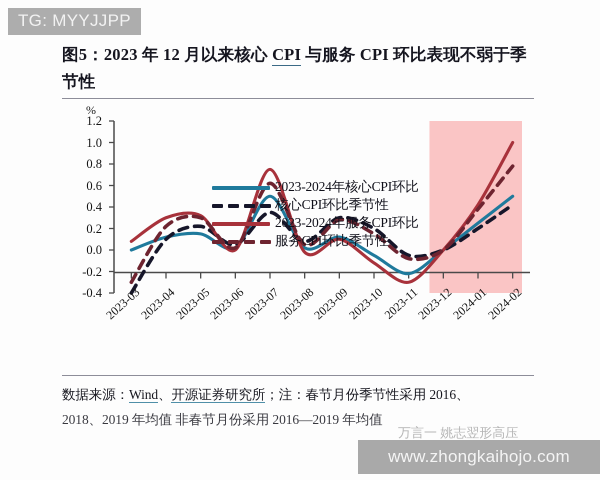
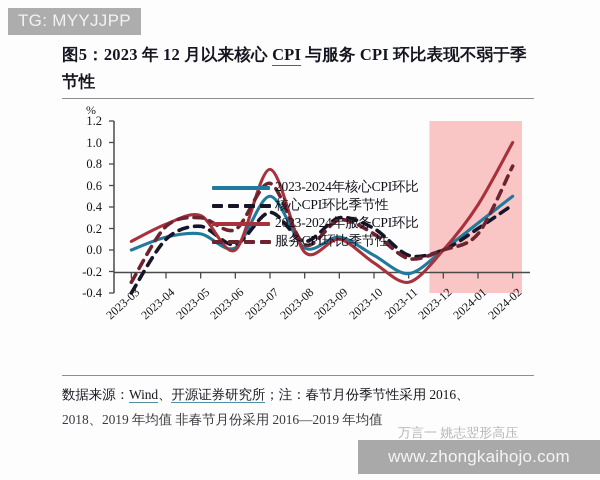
2023-2024年服务CPI环比/2023-04: 0.30 -> 0.24
服务CPI环比季节性/2023-06: 0.02 -> 0.19
服务CPI环比季节性/2024-01: 0.38 -> 0.15
